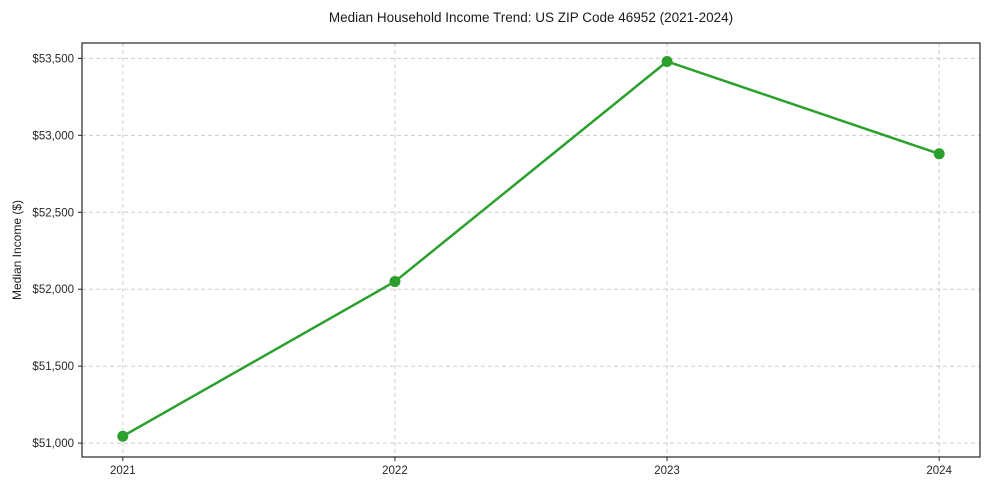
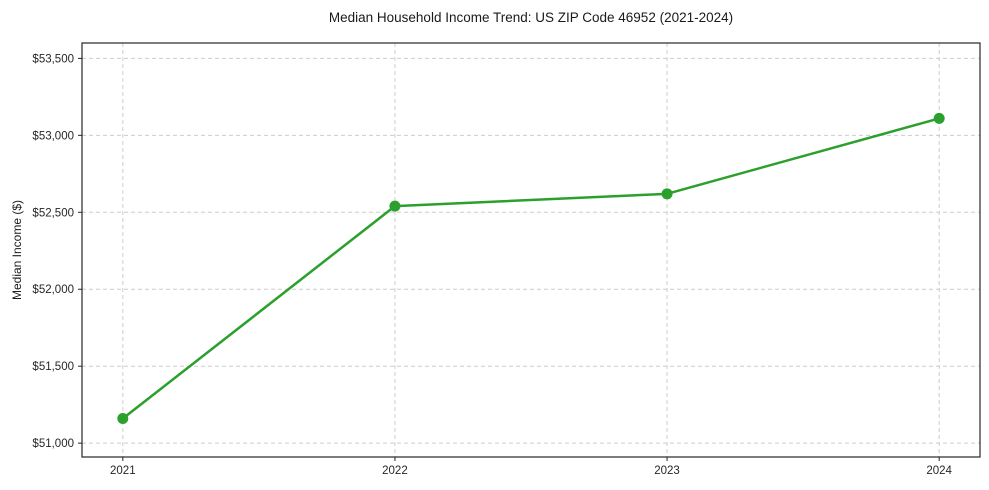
2021: $51040 -> $51160
2022: $52050 -> $52540
2023: $53480 -> $52620
2024: $52880 -> $53110
